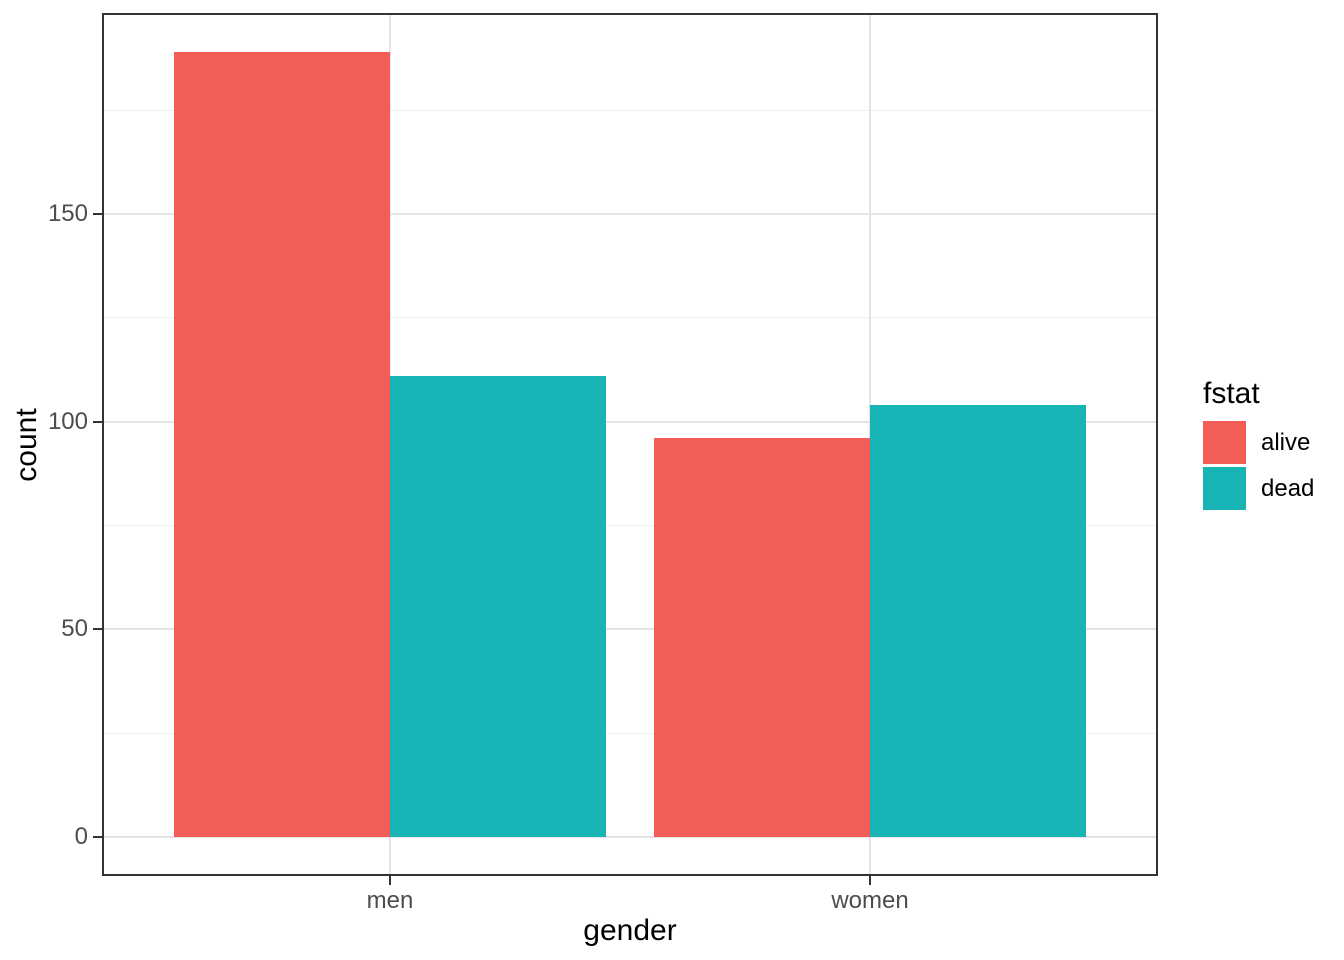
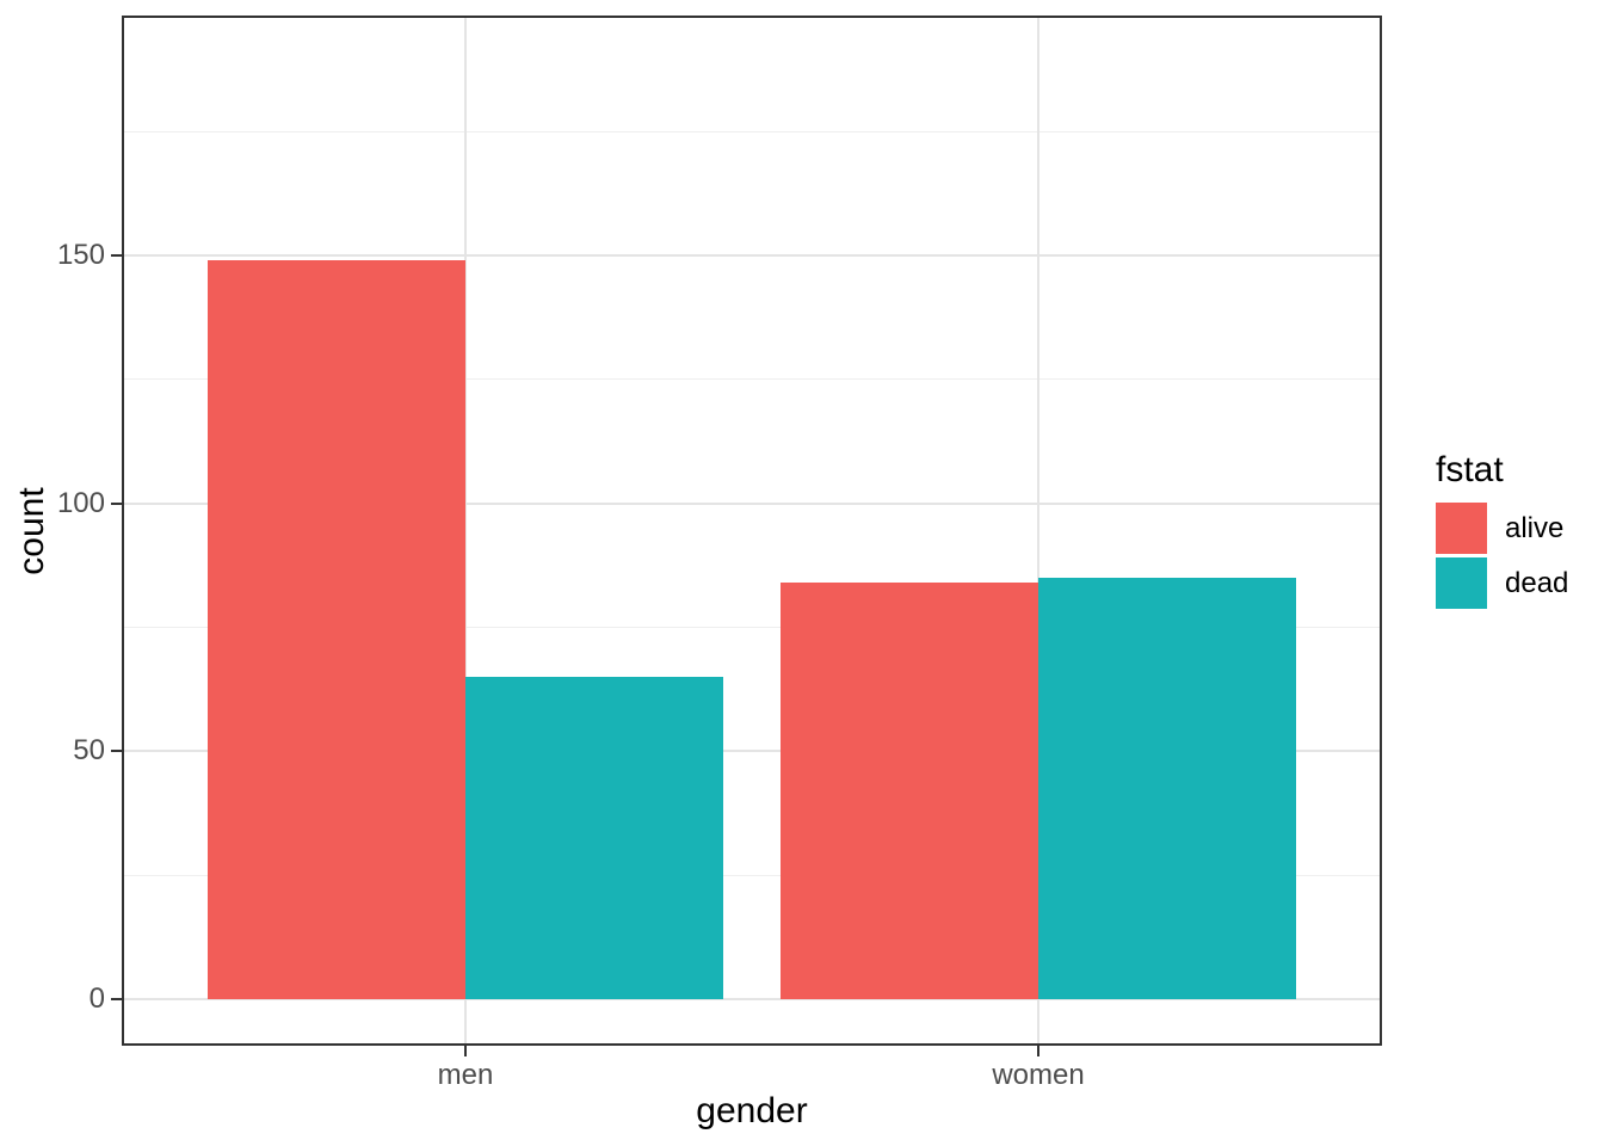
alive/men: 189 -> 149
dead/men: 111 -> 65
alive/women: 96 -> 84
dead/women: 104 -> 85
